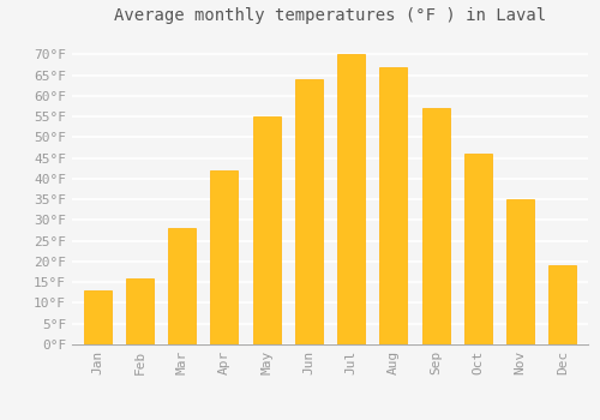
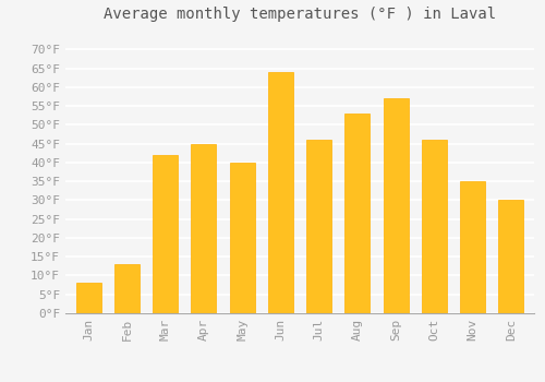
Jan: 13°F -> 8°F
Feb: 16°F -> 13°F
Mar: 28°F -> 42°F
Apr: 42°F -> 45°F
May: 55°F -> 40°F
Jul: 70°F -> 46°F
Aug: 67°F -> 53°F
Dec: 19°F -> 30°F
